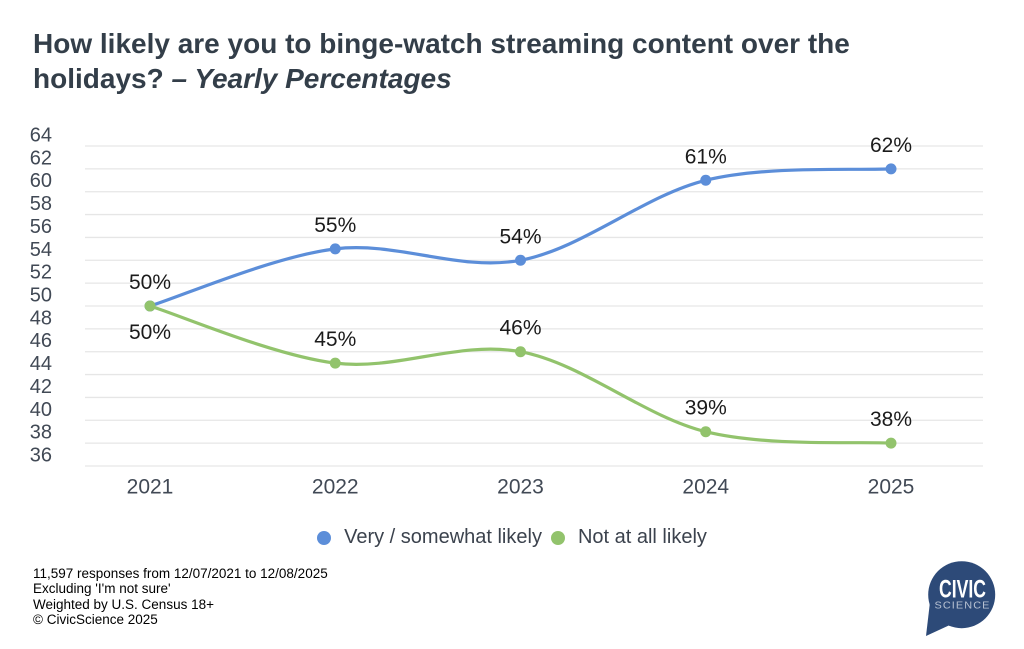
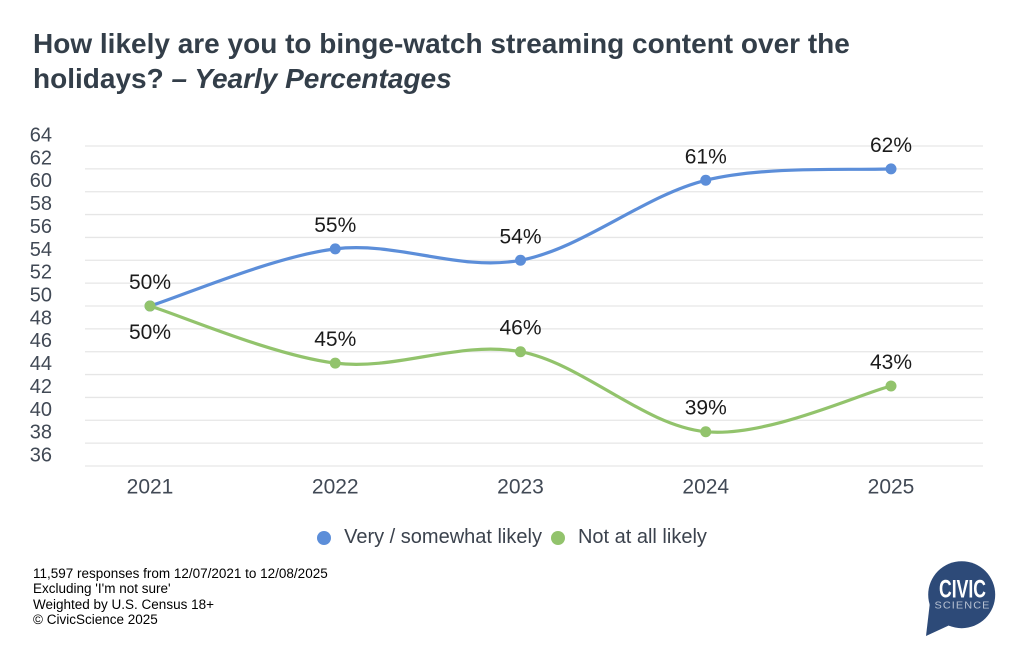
Not at all likely/2025: 38% -> 43%
